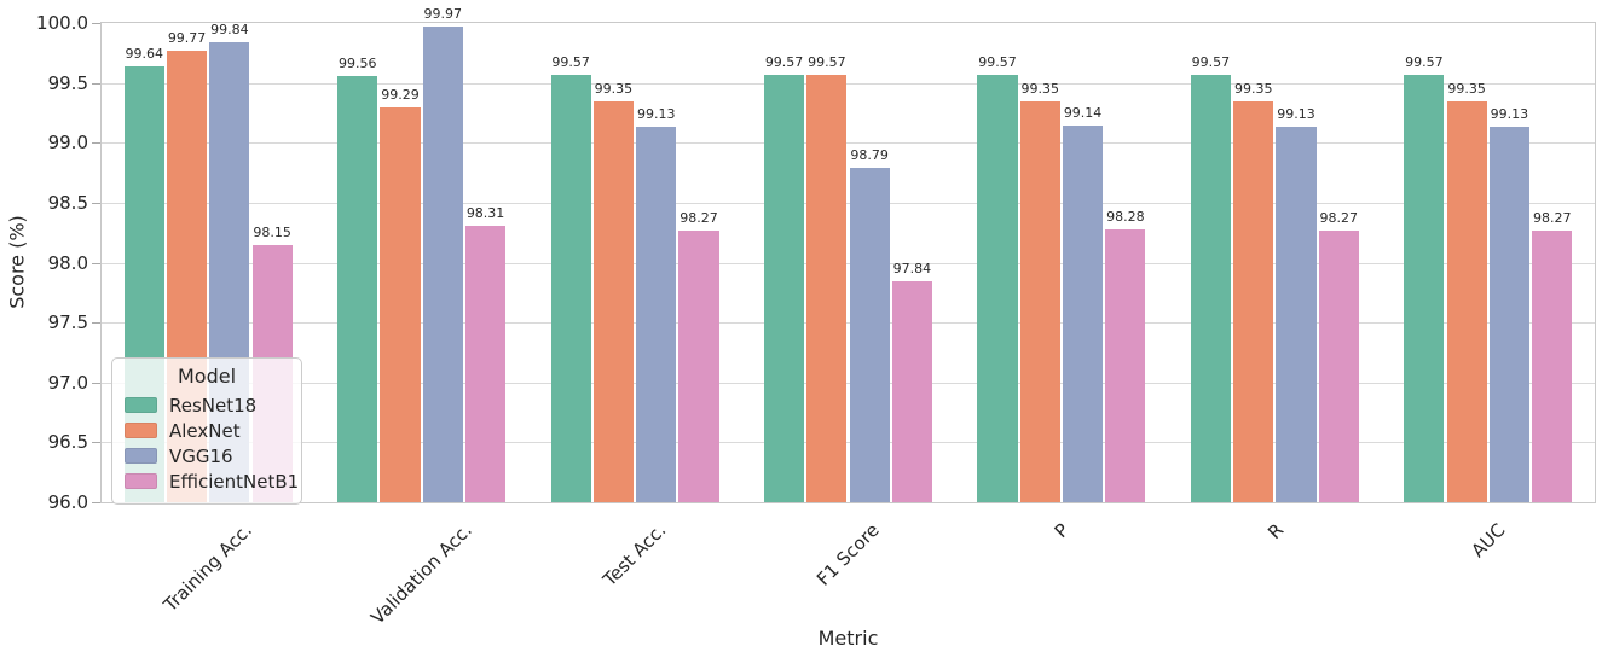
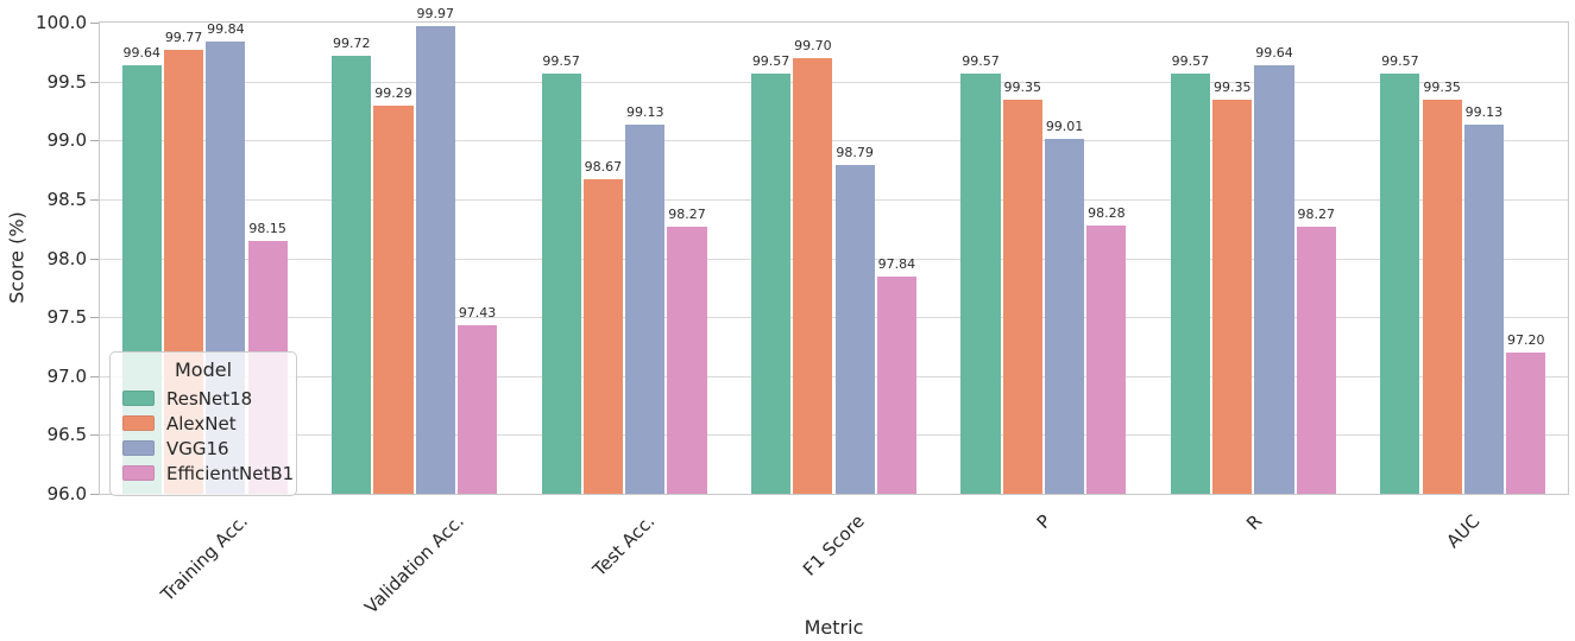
ResNet18/Validation Acc.: 99.56 -> 99.72
EfficientNetB1/Validation Acc.: 98.31 -> 97.43
AlexNet/Test Acc.: 99.35 -> 98.67
AlexNet/F1 Score: 99.57 -> 99.70
VGG16/P: 99.14 -> 99.01
VGG16/R: 99.13 -> 99.64
EfficientNetB1/AUC: 98.27 -> 97.20
